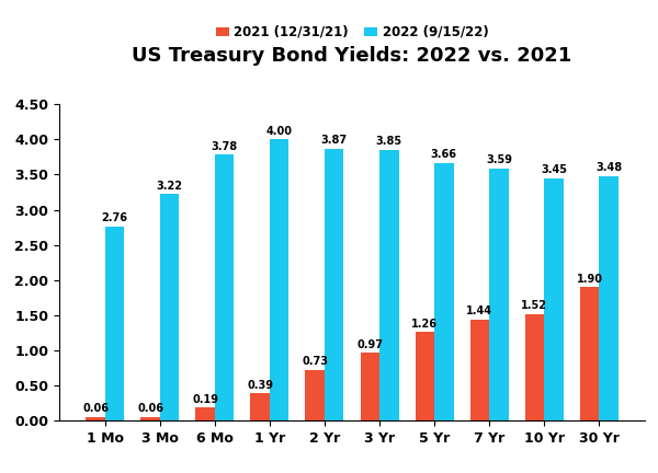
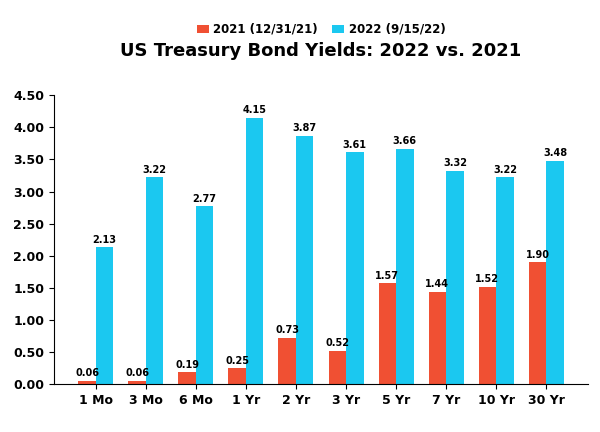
2022 (9/15/22)/1 Mo: 2.76 -> 2.13
2022 (9/15/22)/6 Mo: 3.78 -> 2.77
2021 (12/31/21)/1 Yr: 0.39 -> 0.25
2022 (9/15/22)/1 Yr: 4.00 -> 4.15
2021 (12/31/21)/3 Yr: 0.97 -> 0.52
2022 (9/15/22)/3 Yr: 3.85 -> 3.61
2021 (12/31/21)/5 Yr: 1.26 -> 1.57
2022 (9/15/22)/7 Yr: 3.59 -> 3.32
2022 (9/15/22)/10 Yr: 3.45 -> 3.22
